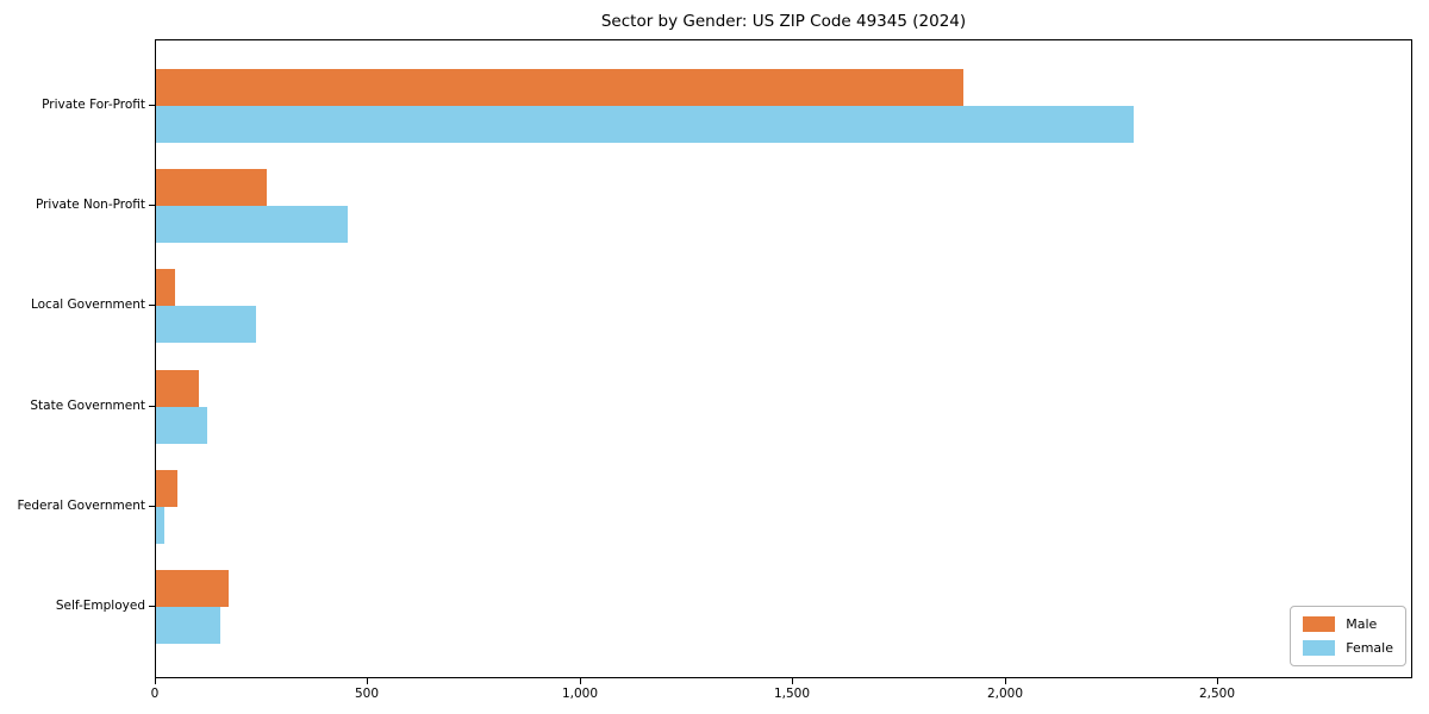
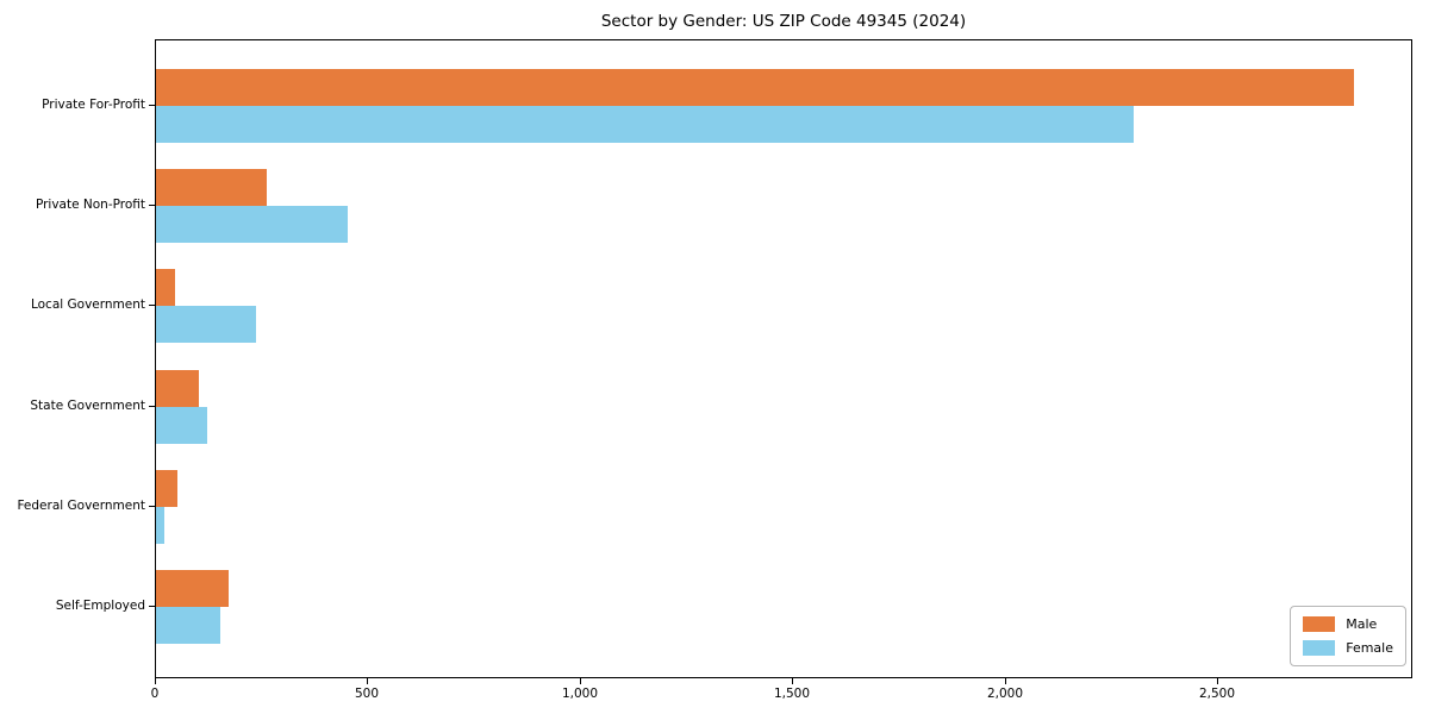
Male/Private For-Profit: 1900 -> 2820
